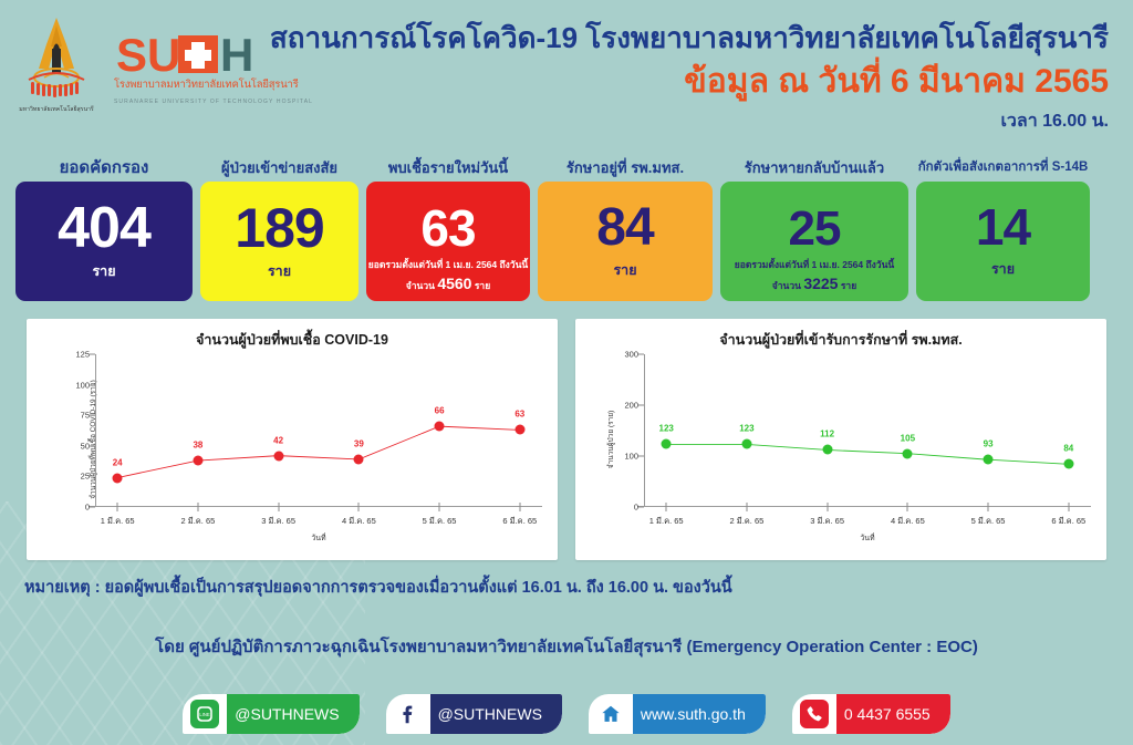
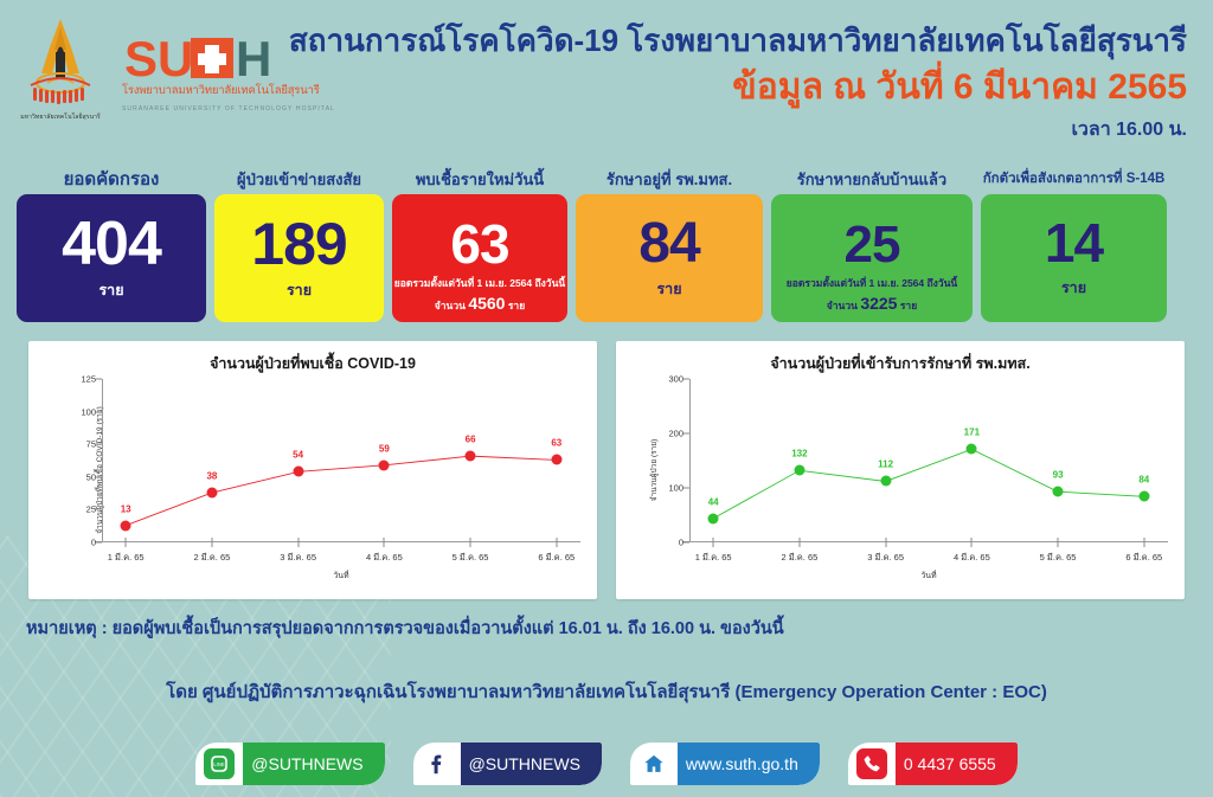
จำนวนผู้ป่วยที่พบเชื้อ COVID-19/1 มี.ค. 65: 24 -> 13
จำนวนผู้ป่วยที่พบเชื้อ COVID-19/3 มี.ค. 65: 42 -> 54
จำนวนผู้ป่วยที่พบเชื้อ COVID-19/4 มี.ค. 65: 39 -> 59
จำนวนผู้ป่วยที่เข้ารับการรักษาที่ รพ.มทส./1 มี.ค. 65: 123 -> 44
จำนวนผู้ป่วยที่เข้ารับการรักษาที่ รพ.มทส./2 มี.ค. 65: 123 -> 132
จำนวนผู้ป่วยที่เข้ารับการรักษาที่ รพ.มทส./4 มี.ค. 65: 105 -> 171
